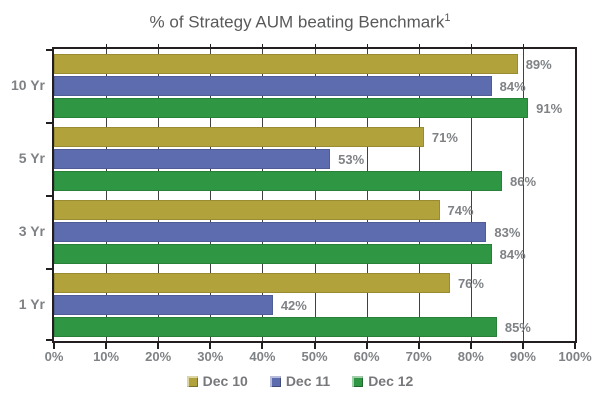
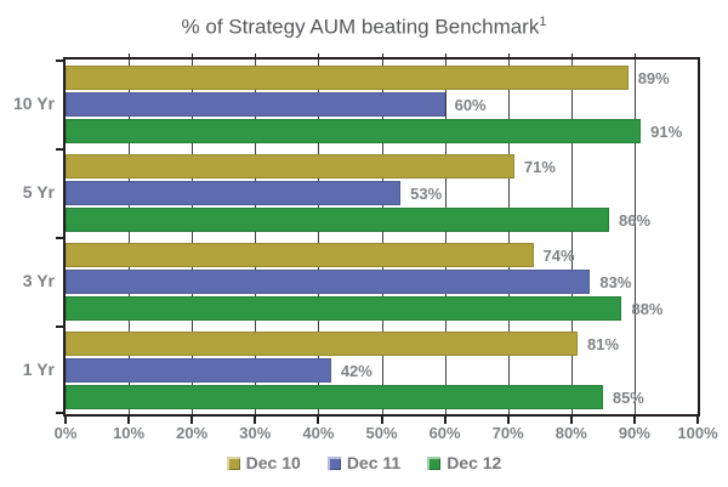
Dec 11/10 Yr: 84% -> 60%
Dec 12/3 Yr: 84% -> 88%
Dec 10/1 Yr: 76% -> 81%
